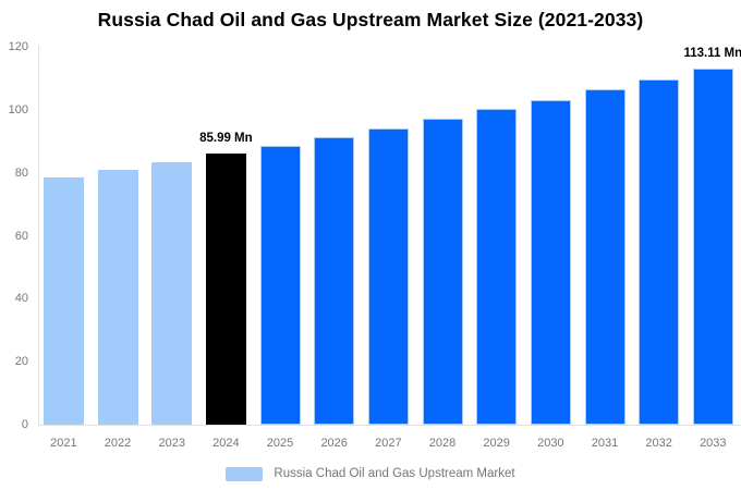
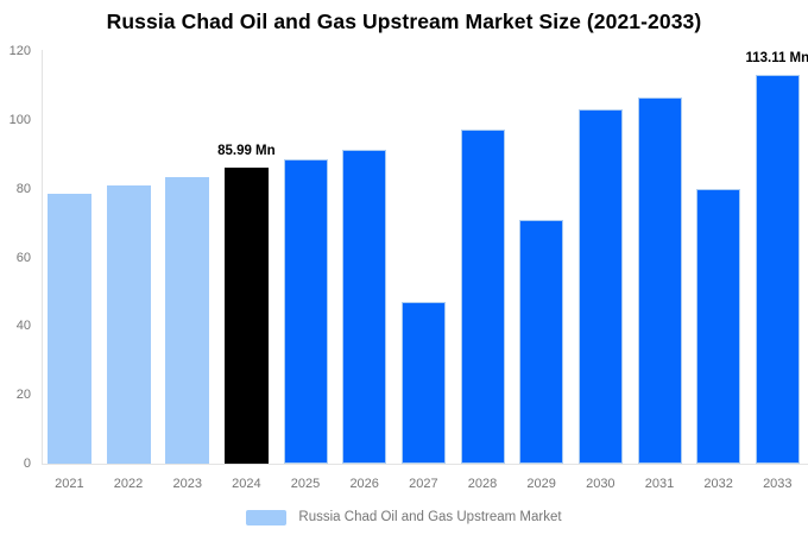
2027: 94 -> 47
2029: 100 -> 71
2032: 110 -> 80
